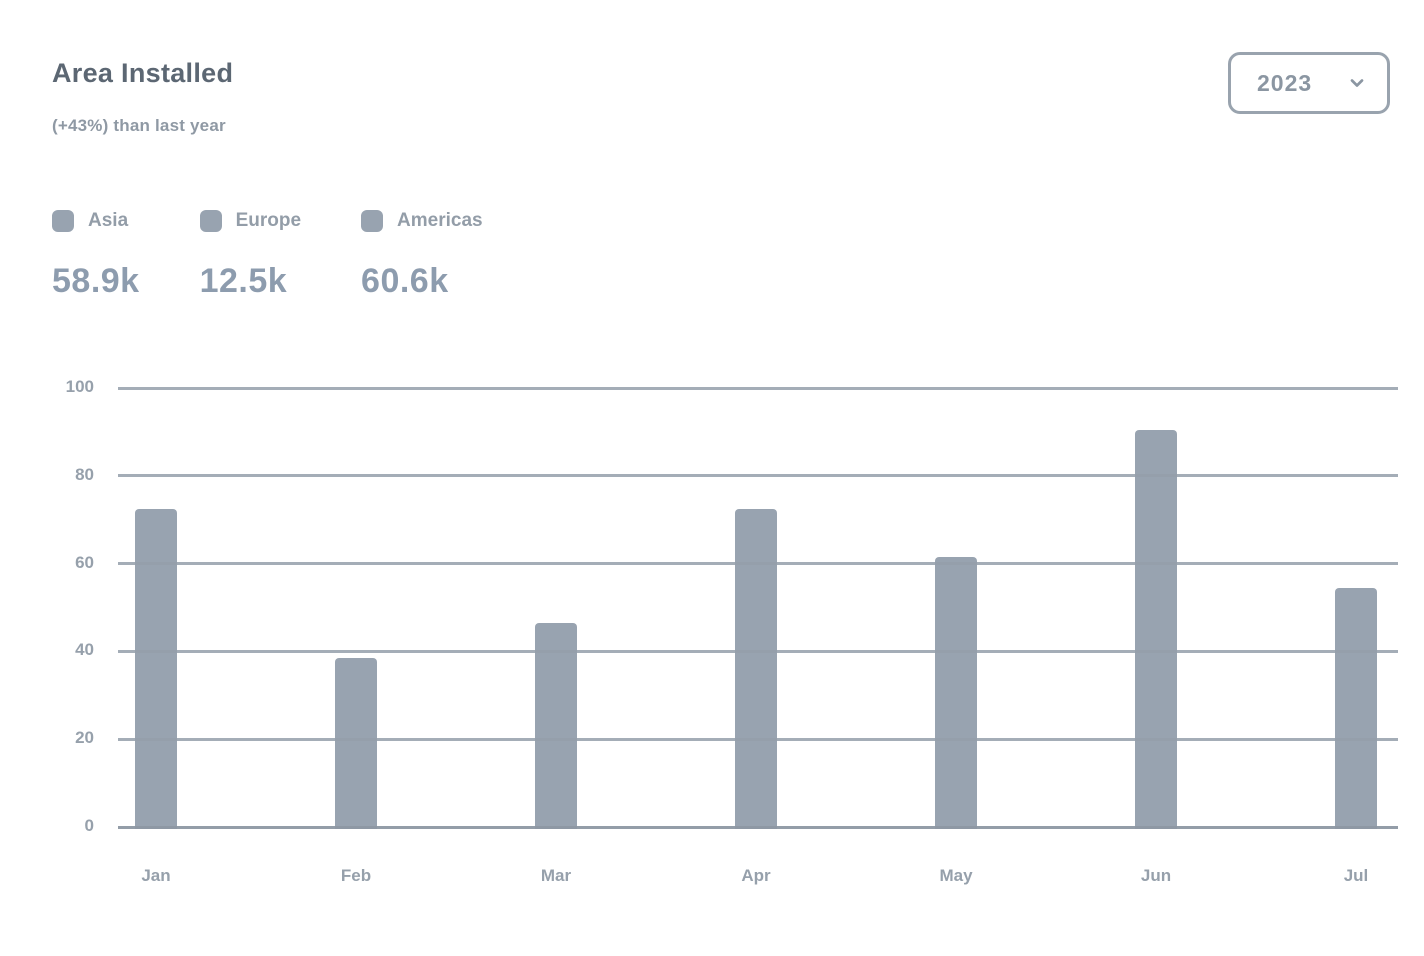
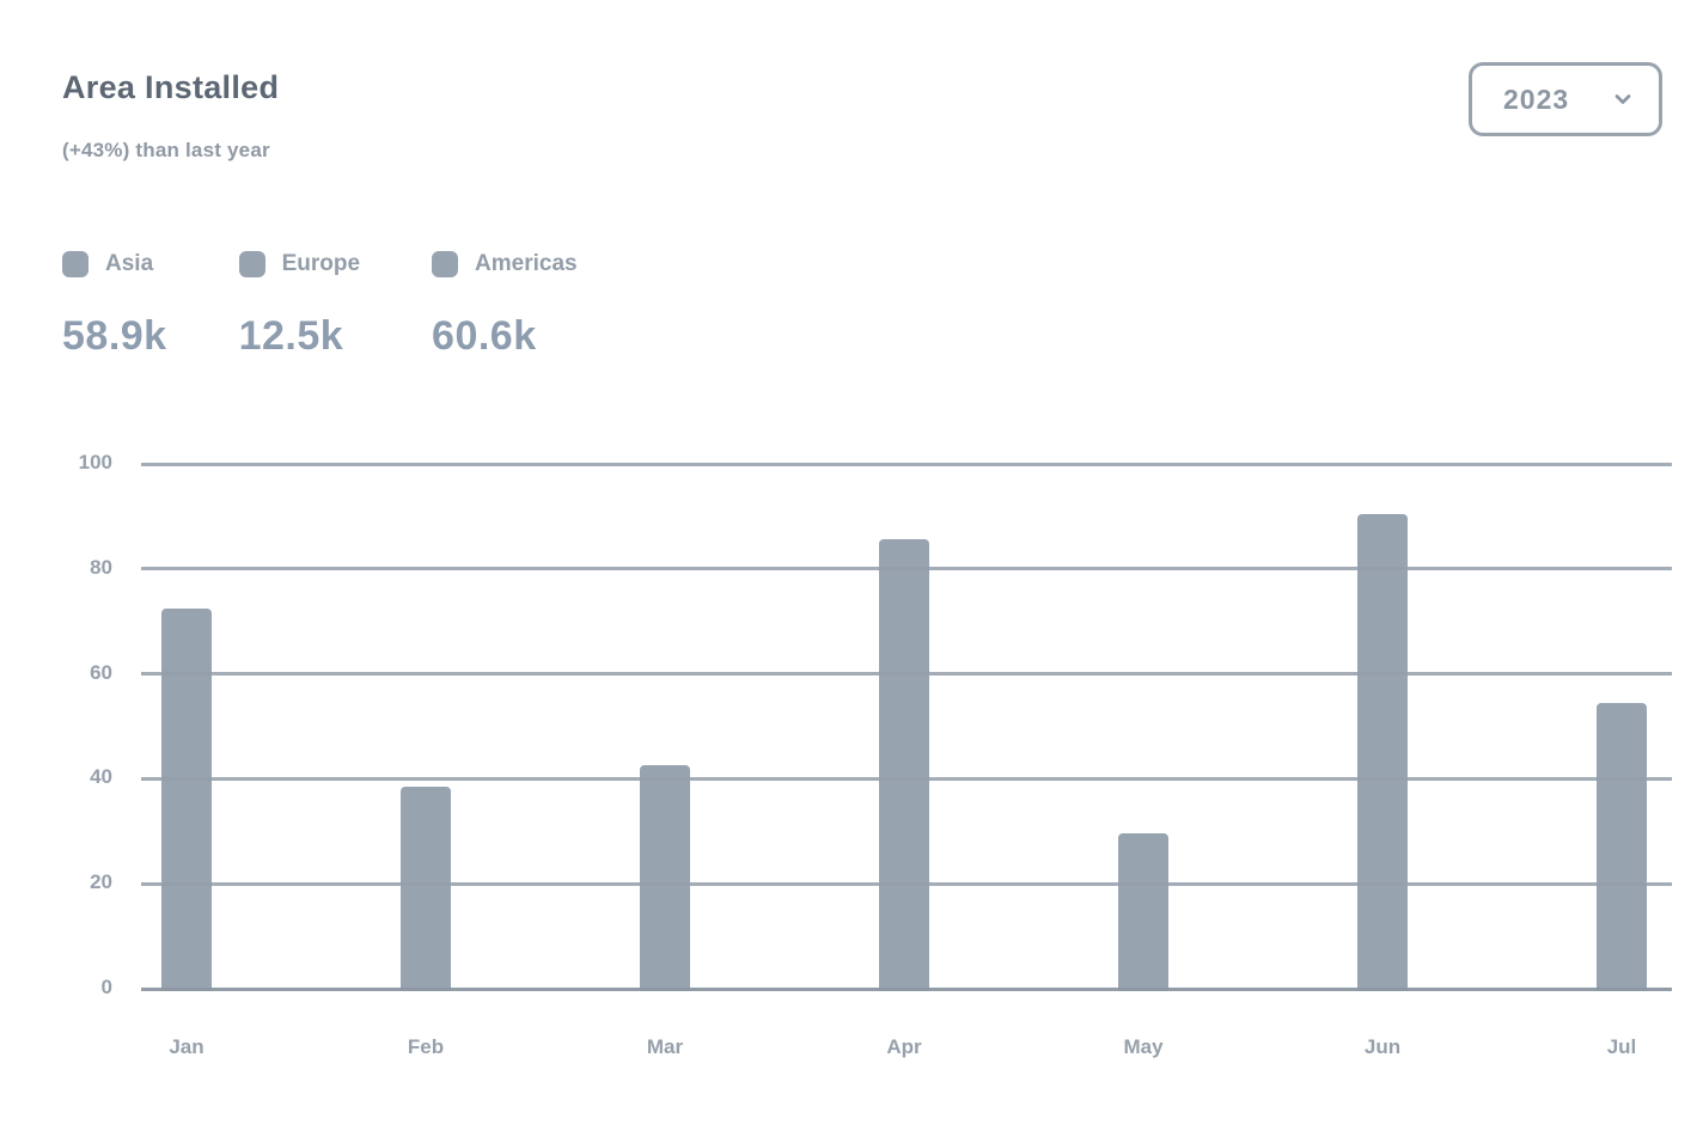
Mar: 47 -> 43
Apr: 73 -> 86
May: 62 -> 30
